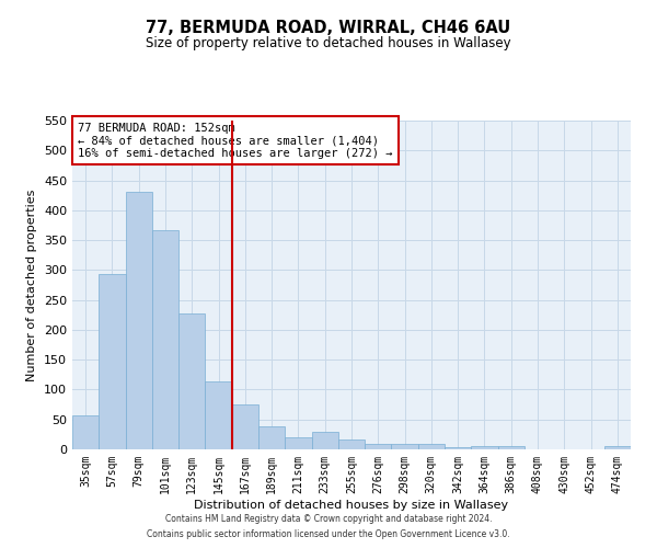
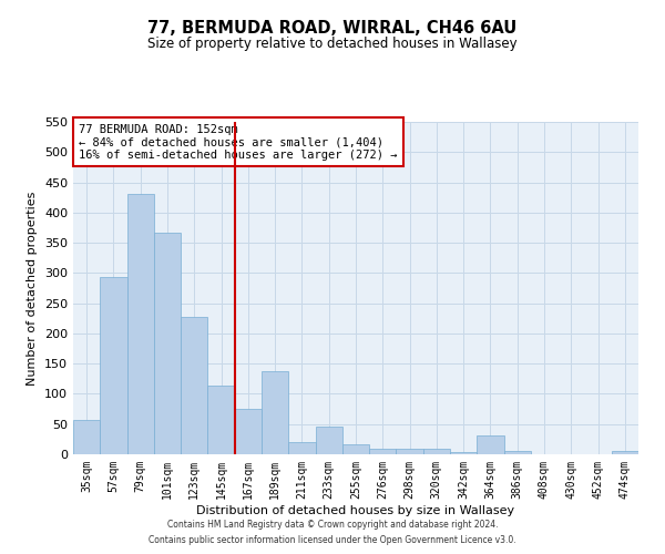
189sqm: 38 -> 138
233sqm: 29 -> 46
364sqm: 5 -> 32
